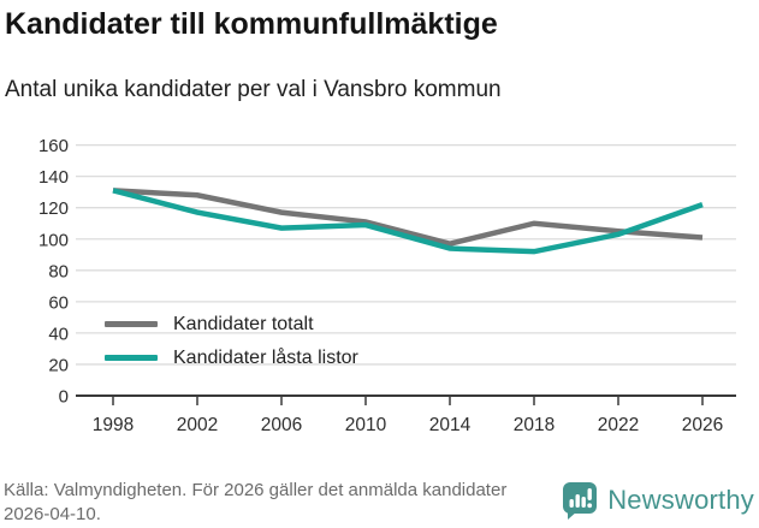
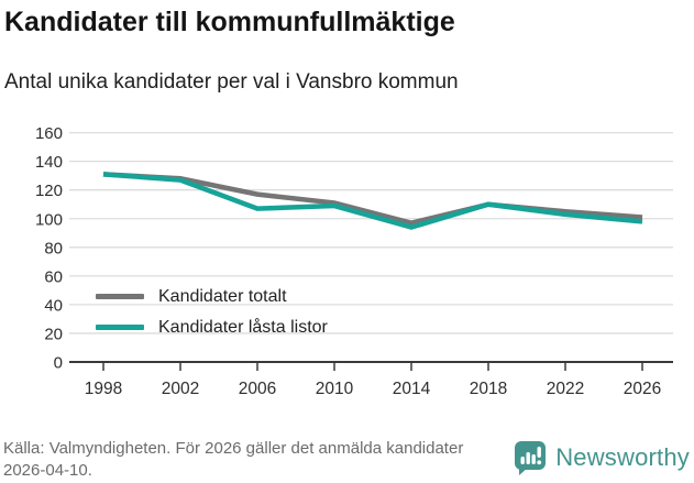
Kandidater låsta listor/2002: 117 -> 127
Kandidater låsta listor/2018: 92 -> 110
Kandidater låsta listor/2026: 122 -> 98
